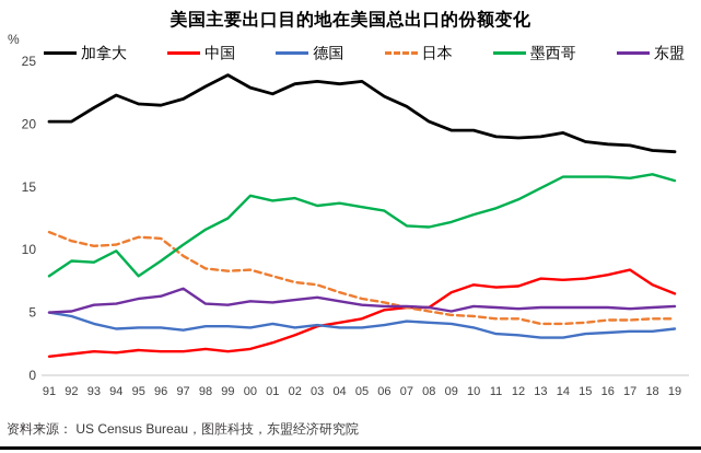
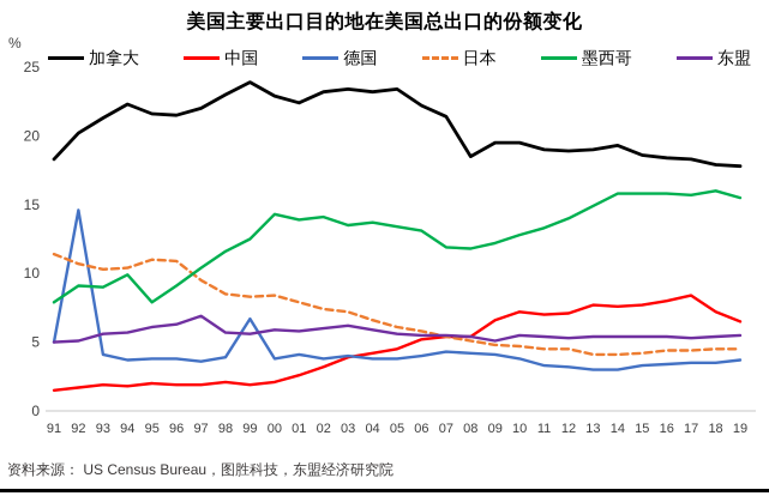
加拿大/91: 20.2 -> 18.3
德国/92: 4.7 -> 14.6
德国/99: 3.9 -> 6.7
加拿大/08: 20.2 -> 18.5
